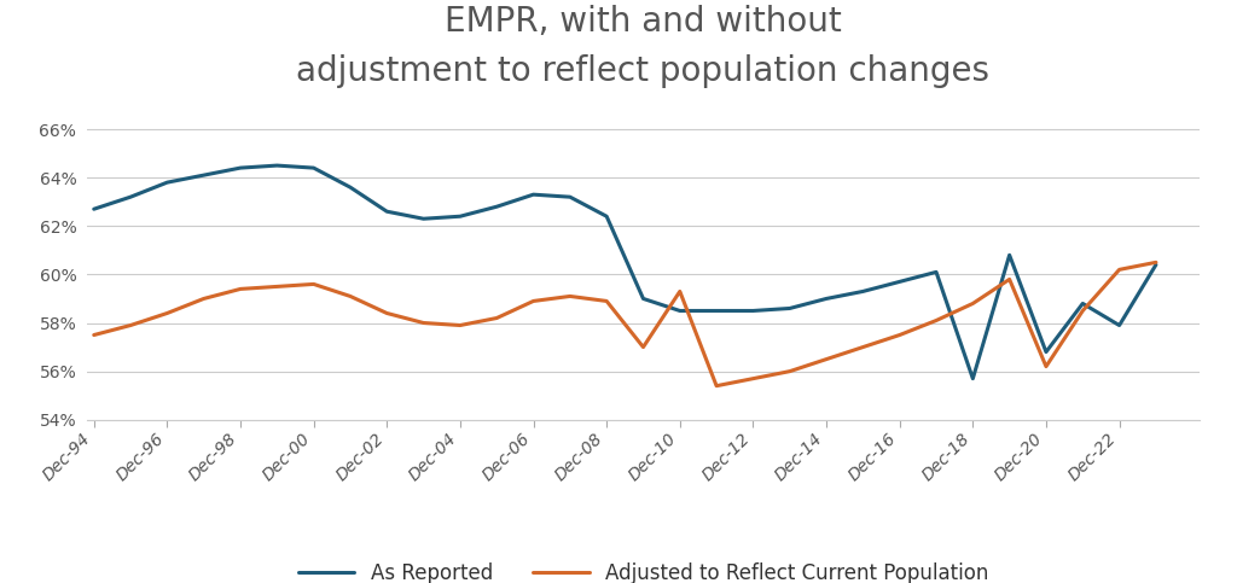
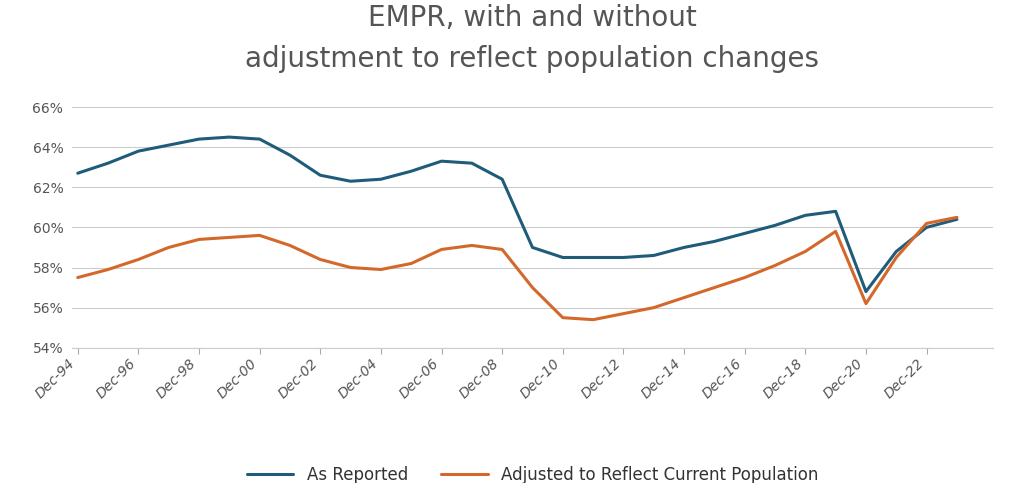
Adjusted to Reflect Current Population/Dec-10: 59.3% -> 55.5%
As Reported/Dec-18: 55.7% -> 60.6%
As Reported/Dec-22: 57.9% -> 60.0%
